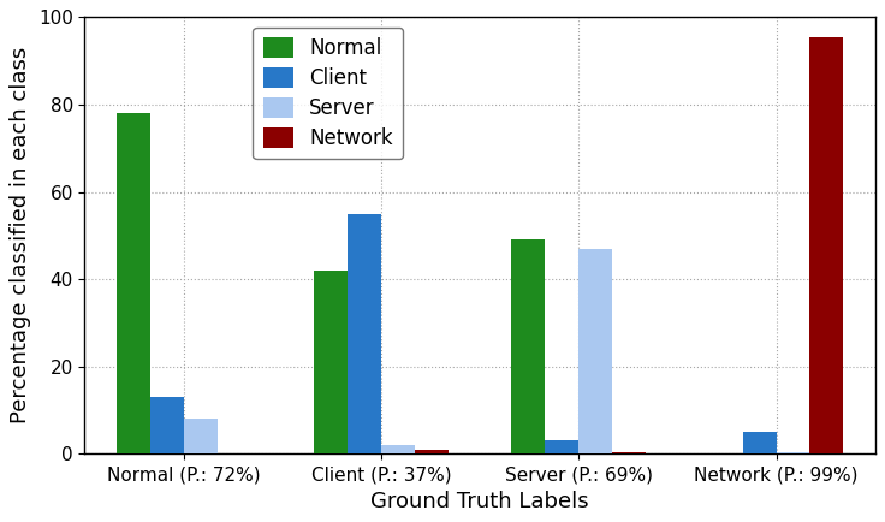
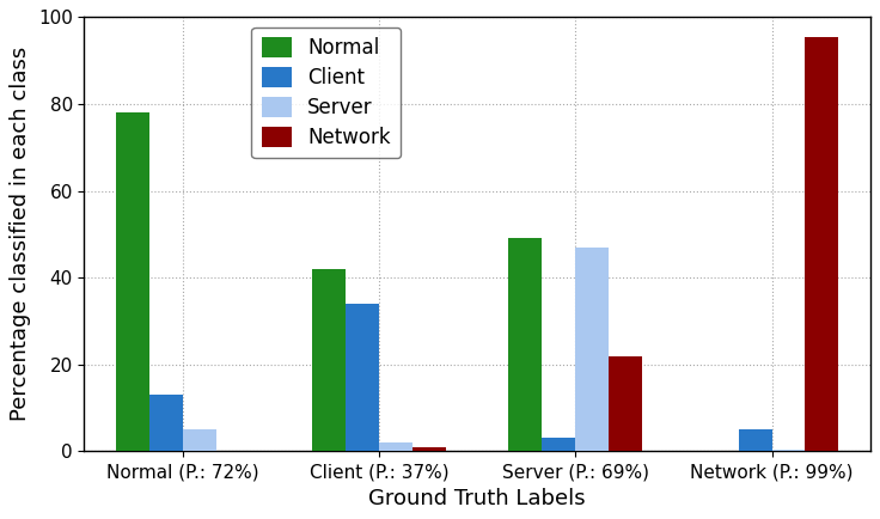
Server/Normal (P.: 72%): 8.0 -> 5.0
Client/Client (P.: 37%): 55 -> 34
Network/Server (P.: 69%): 0.5 -> 22.0
